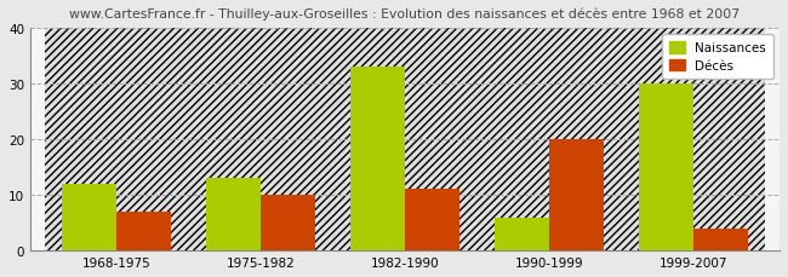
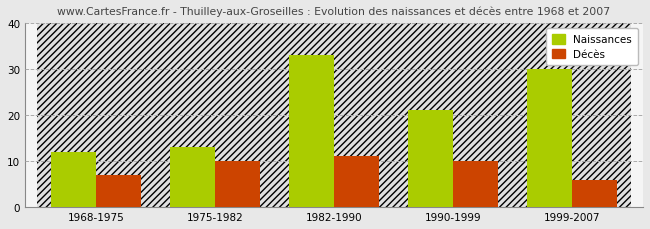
Naissances/1990-1999: 6 -> 21
Décès/1990-1999: 20 -> 10
Décès/1999-2007: 4 -> 6
